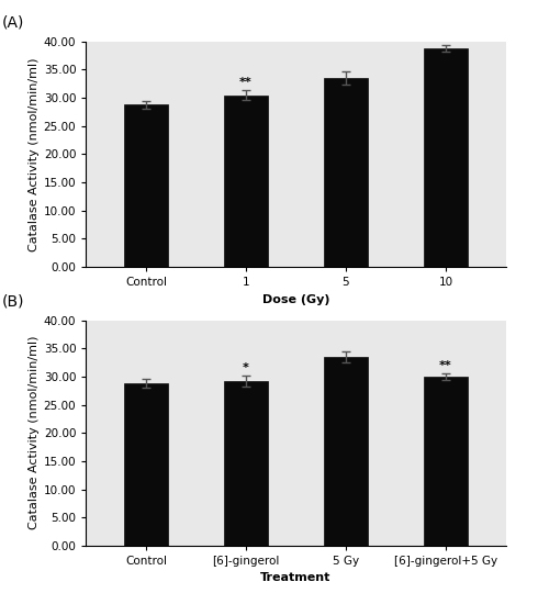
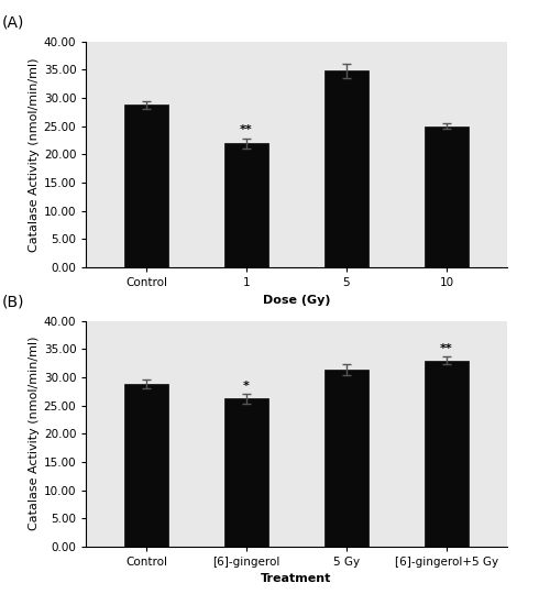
1: 30.5 -> 22.0
5: 33.5 -> 34.8
10: 38.8 -> 25.0
[6]-gingerol: 29.2 -> 26.2
5 Gy: 33.5 -> 31.4
[6]-gingerol+5 Gy: 30.0 -> 33.0
